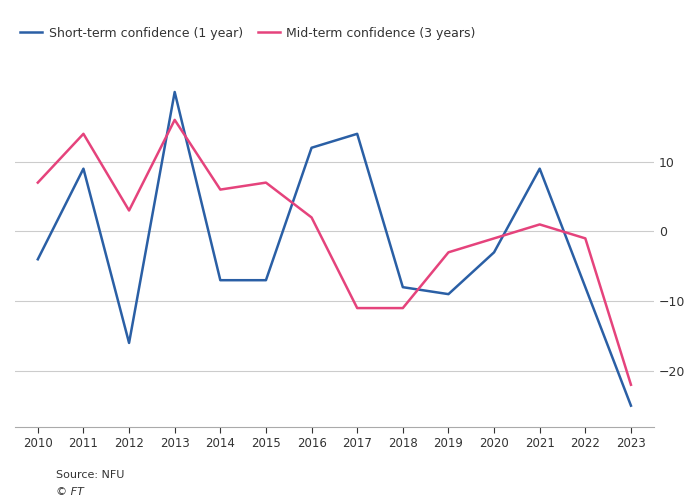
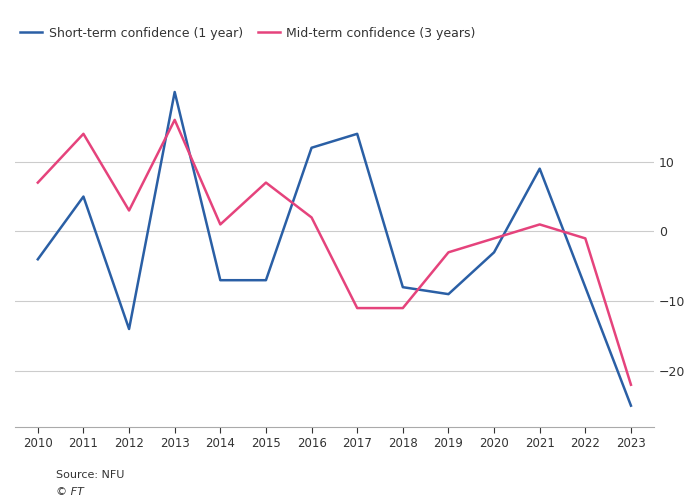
Short-term confidence (1 year)/2011: 9 -> 5
Short-term confidence (1 year)/2012: -16 -> -14
Mid-term confidence (3 years)/2014: 6 -> 1
